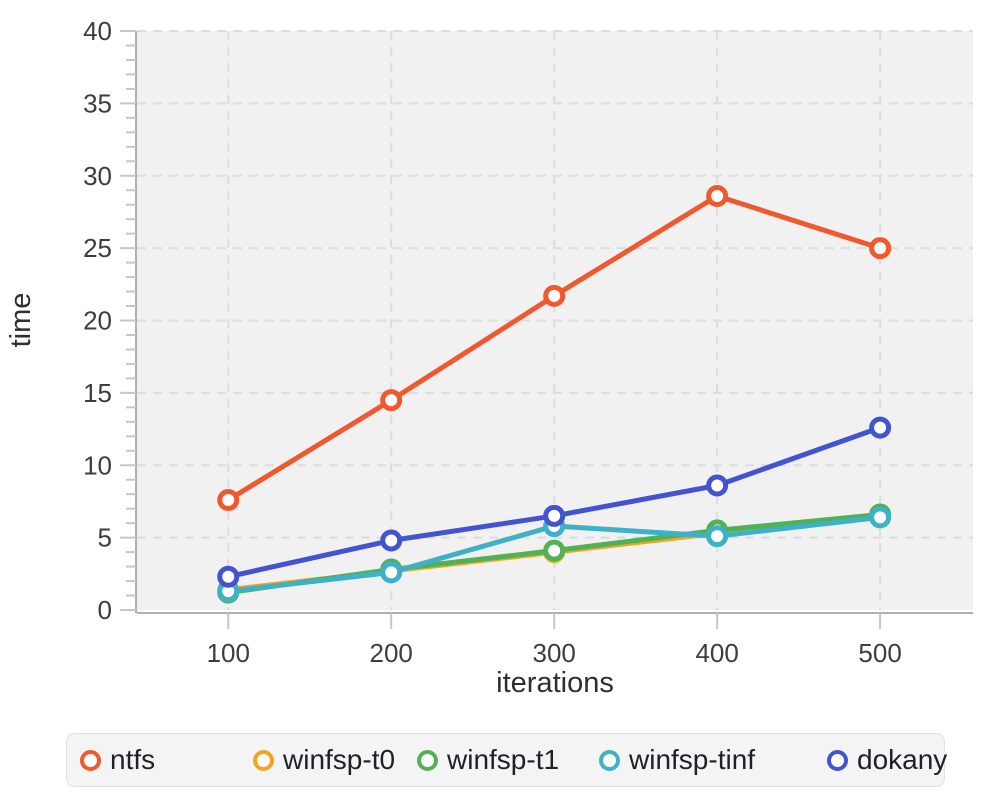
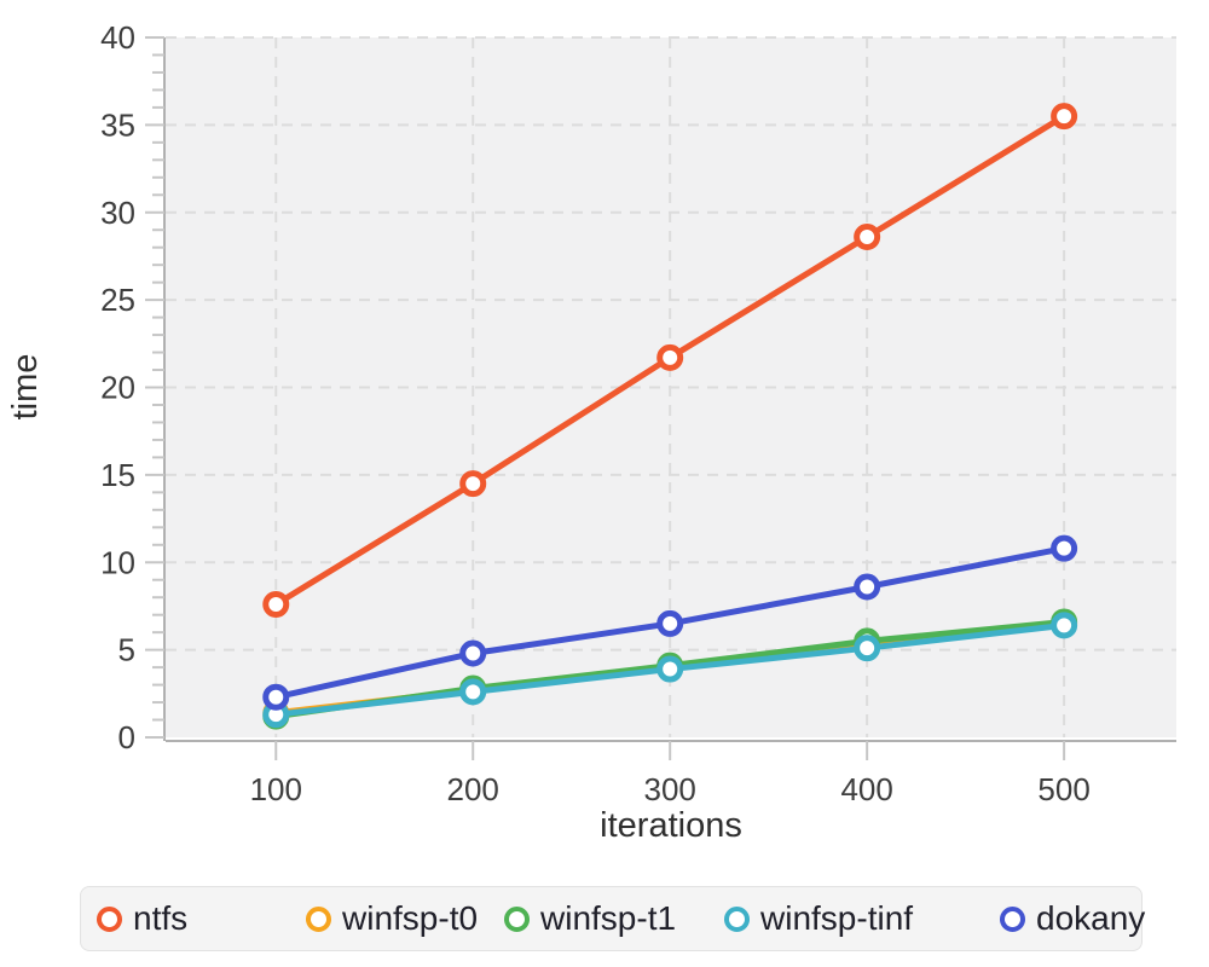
winfsp-tinf/300: 5.8 -> 3.9
ntfs/500: 25.0 -> 35.5
dokany/500: 12.6 -> 10.8
